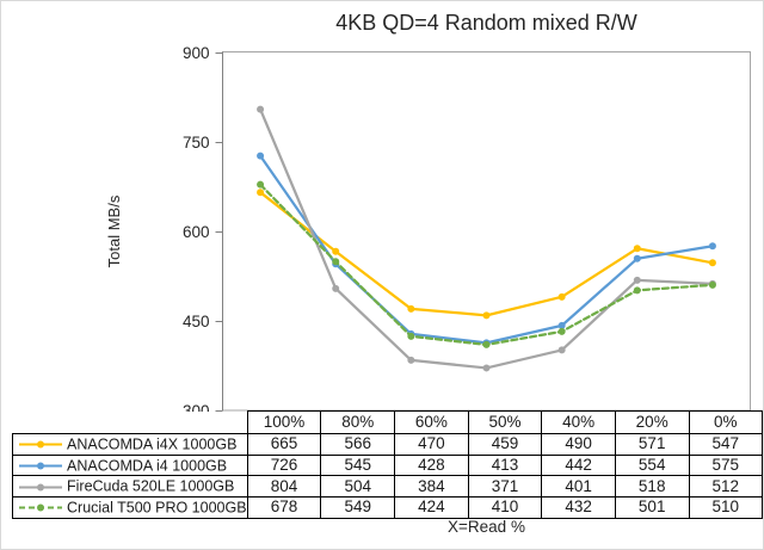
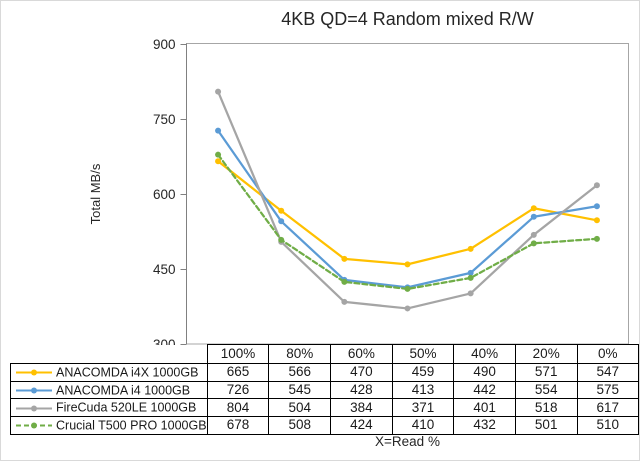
Crucial T500 PRO 1000GB/80%: 549 -> 508
FireCuda 520LE 1000GB/0%: 512 -> 617
